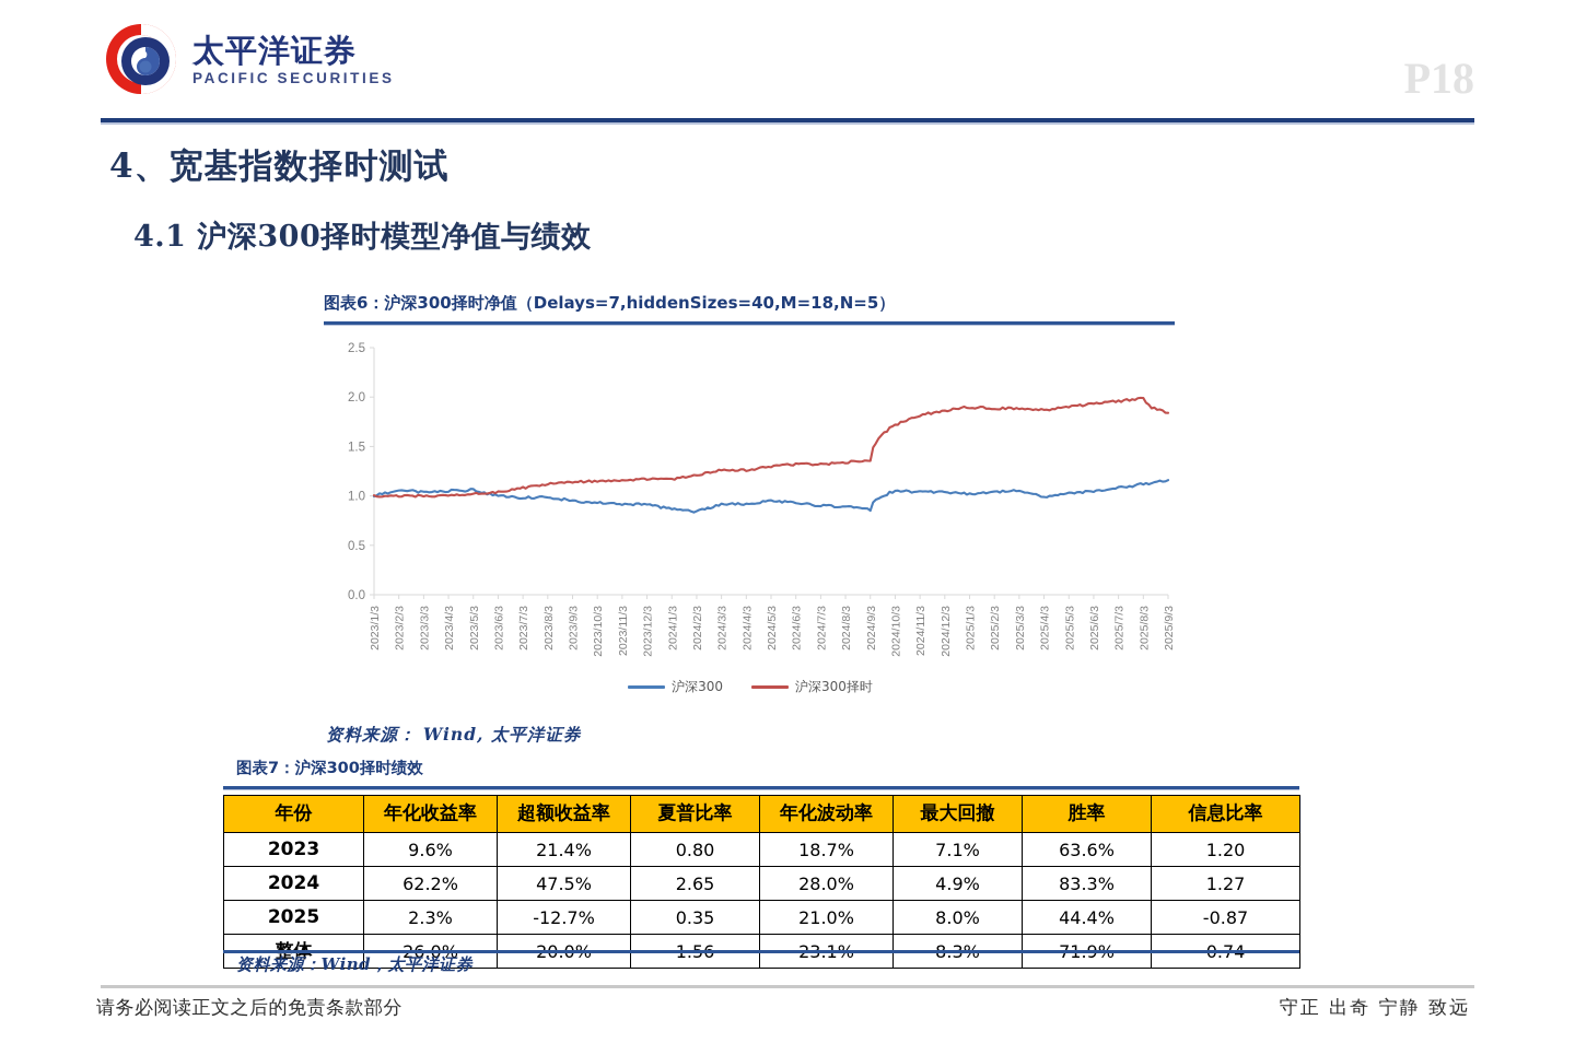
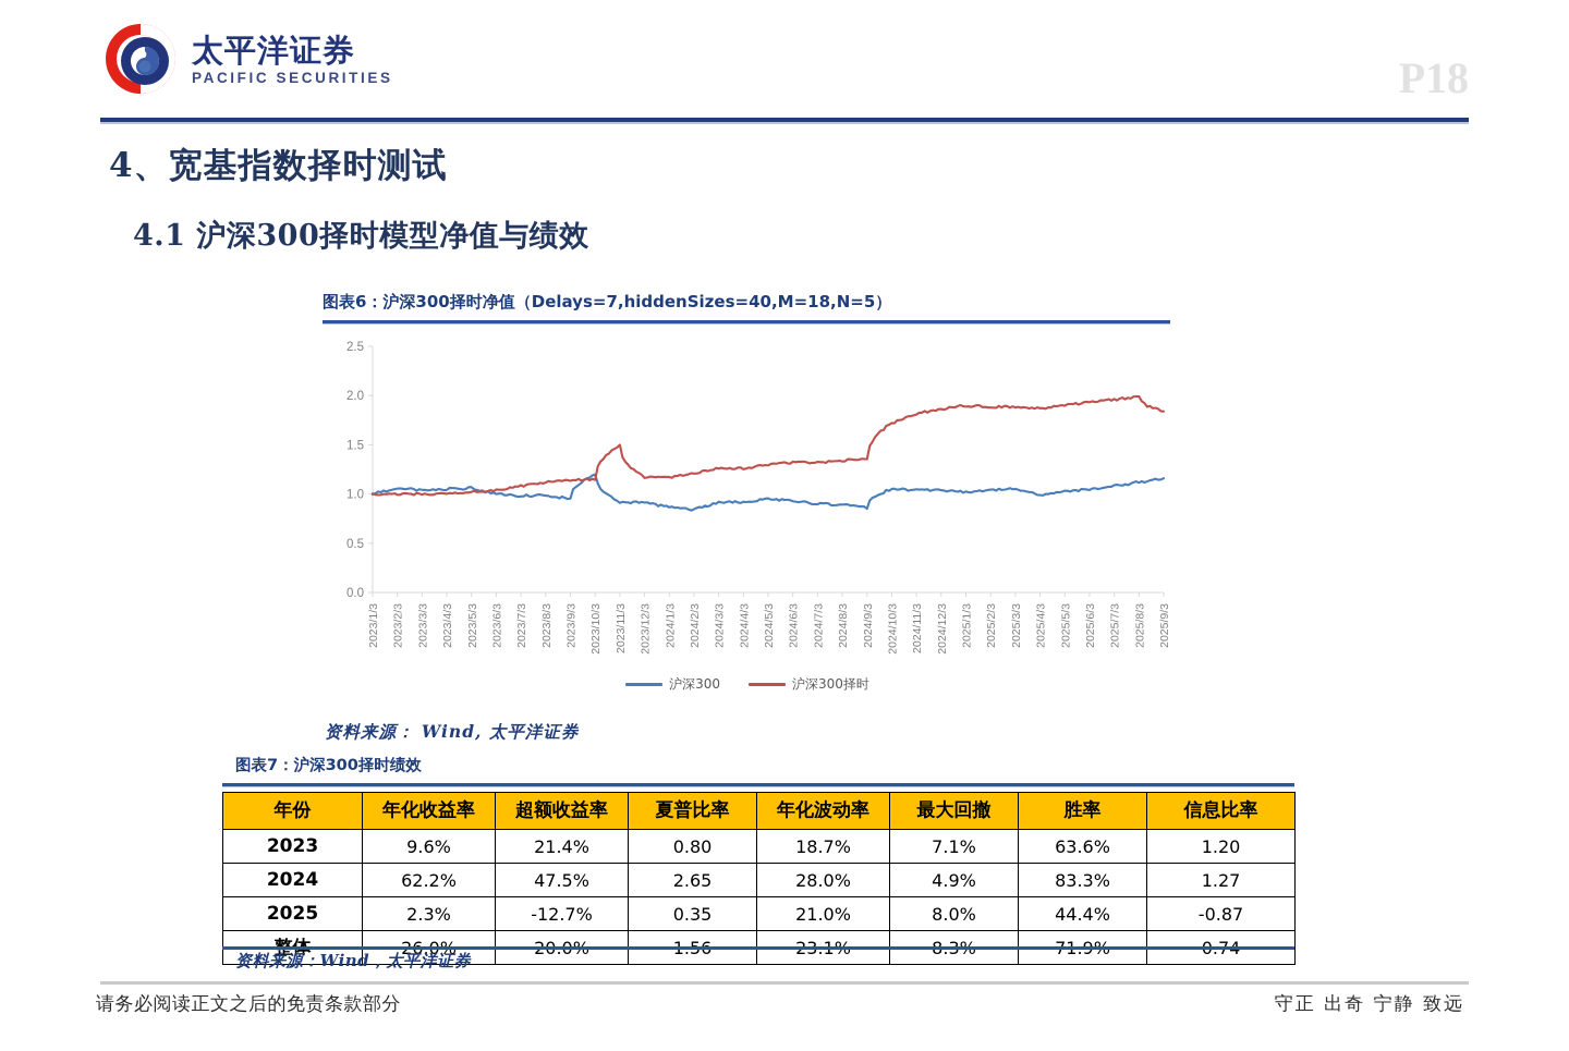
沪深300/2023/10/3: 0.9 -> 1.2
沪深300择时/2023/11/3: 1.2 -> 1.5
